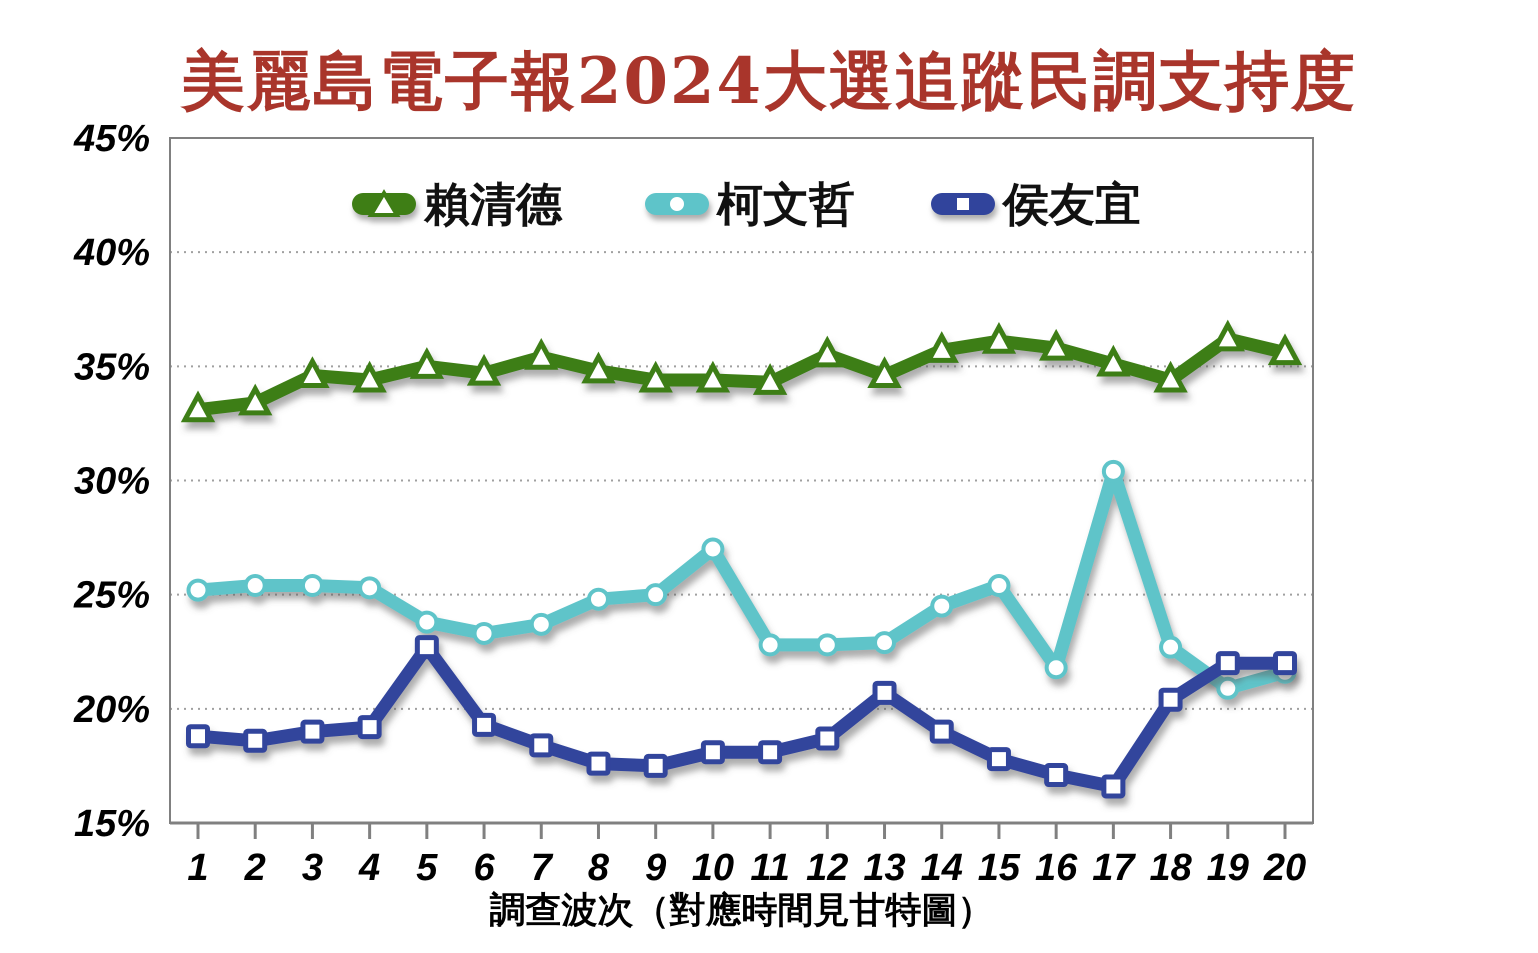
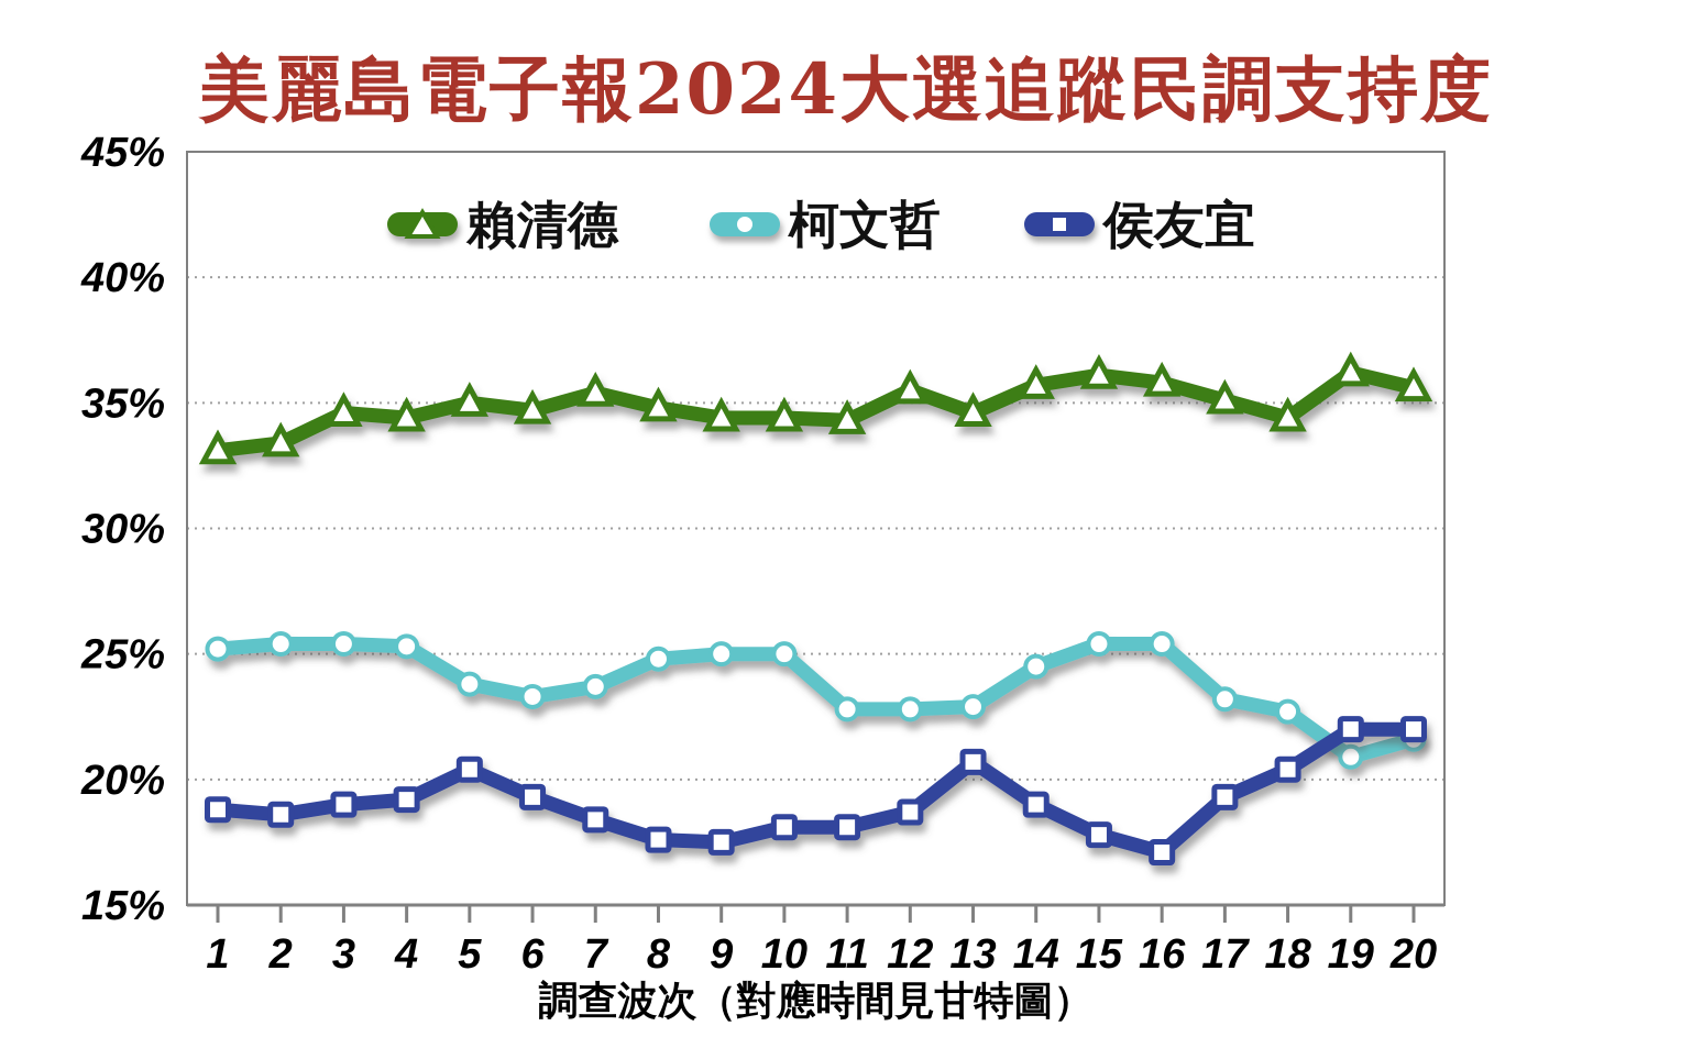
侯友宜/5: 22.7% -> 20.4%
柯文哲/10: 27.0% -> 25.0%
柯文哲/16: 21.8% -> 25.4%
柯文哲/17: 30.4% -> 23.2%
侯友宜/17: 16.6% -> 19.3%
